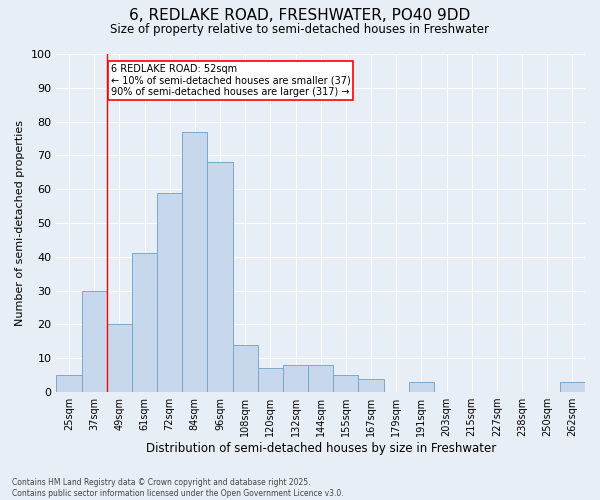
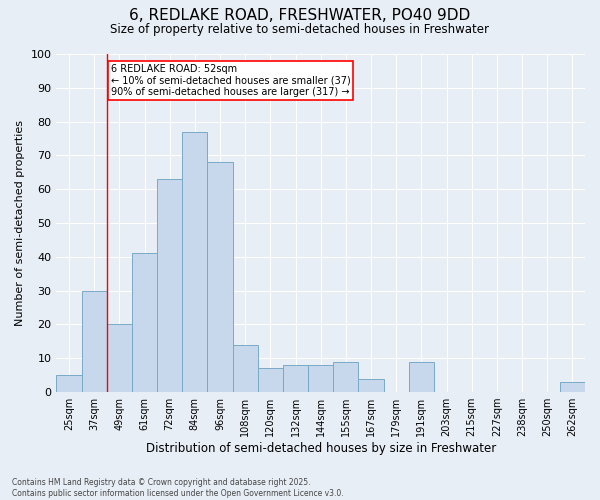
72sqm: 59 -> 63
155sqm: 5 -> 9
191sqm: 3 -> 9
